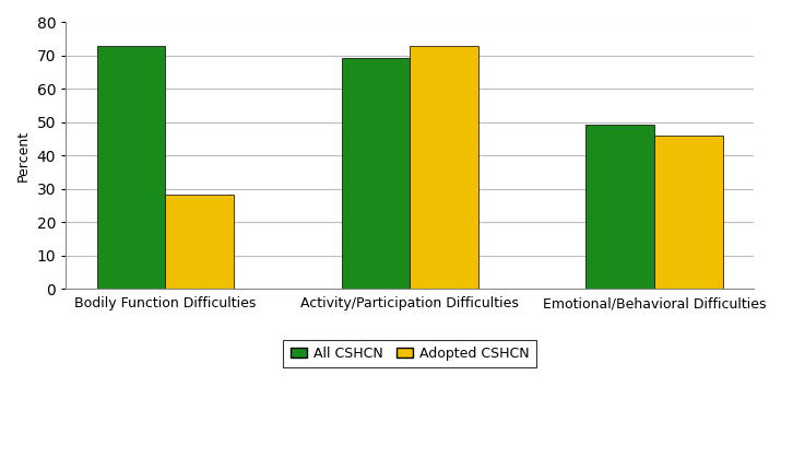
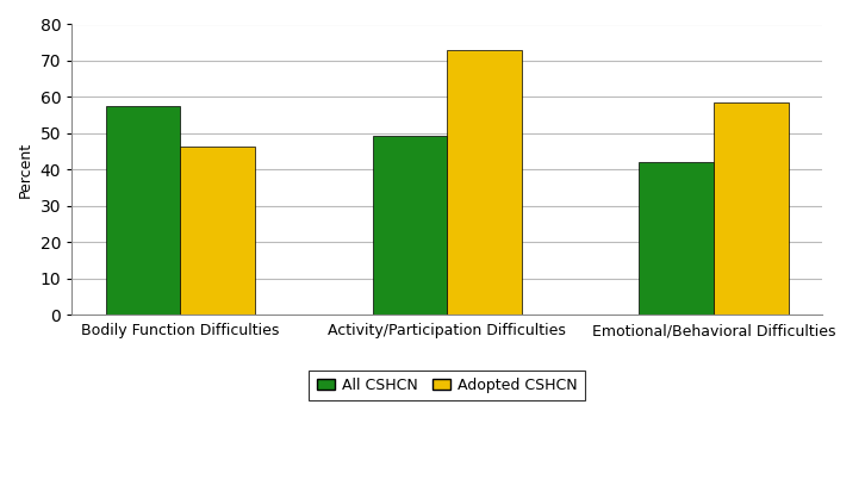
All CSHCN/Bodily Function Difficulties: 73.0 -> 57.5
Adopted CSHCN/Bodily Function Difficulties: 28.5 -> 46.5
All CSHCN/Activity/Participation Difficulties: 69.5 -> 49.5
All CSHCN/Emotional/Behavioral Difficulties: 49.5 -> 42.0
Adopted CSHCN/Emotional/Behavioral Difficulties: 46.0 -> 58.5
